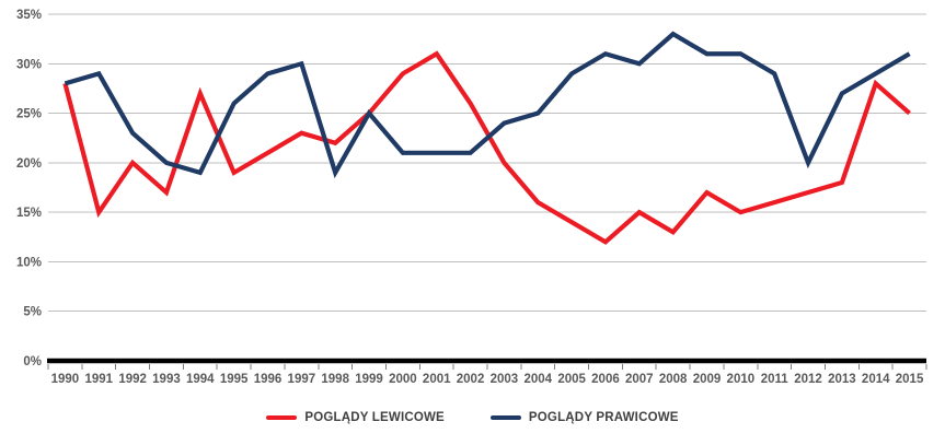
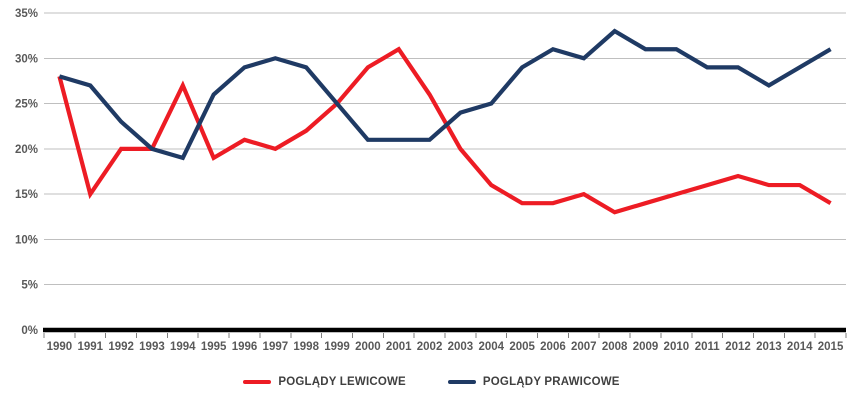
POGLĄDY PRAWICOWE/1991: 29% -> 27%
POGLĄDY LEWICOWE/1993: 17% -> 20%
POGLĄDY LEWICOWE/1997: 23% -> 20%
POGLĄDY PRAWICOWE/1998: 19% -> 29%
POGLĄDY LEWICOWE/2006: 12% -> 14%
POGLĄDY LEWICOWE/2009: 17% -> 14%
POGLĄDY PRAWICOWE/2012: 20% -> 29%
POGLĄDY LEWICOWE/2013: 18% -> 16%
POGLĄDY LEWICOWE/2014: 28% -> 16%
POGLĄDY LEWICOWE/2015: 25% -> 14%
